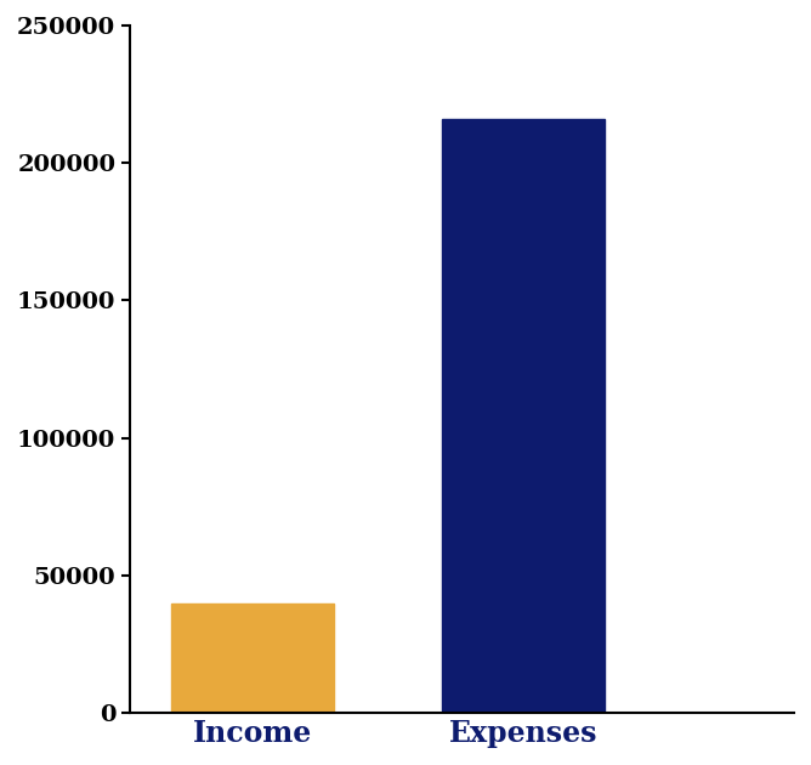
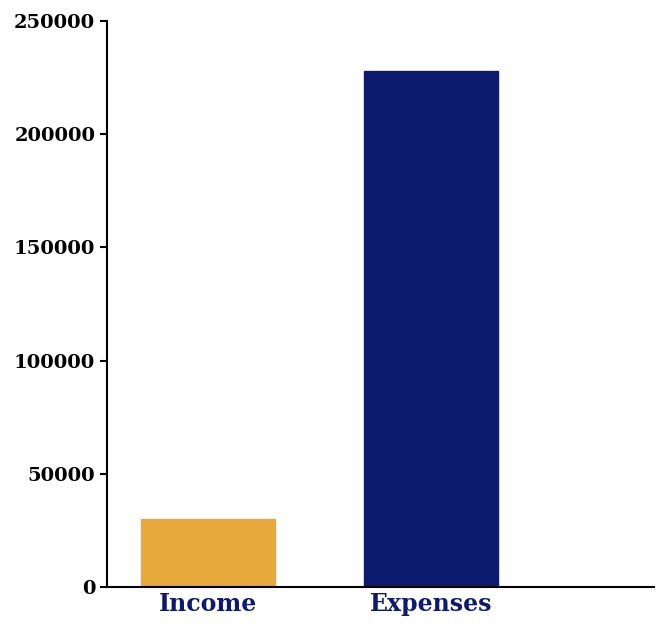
Income: 40000 -> 30000
Expenses: 216000 -> 228000
